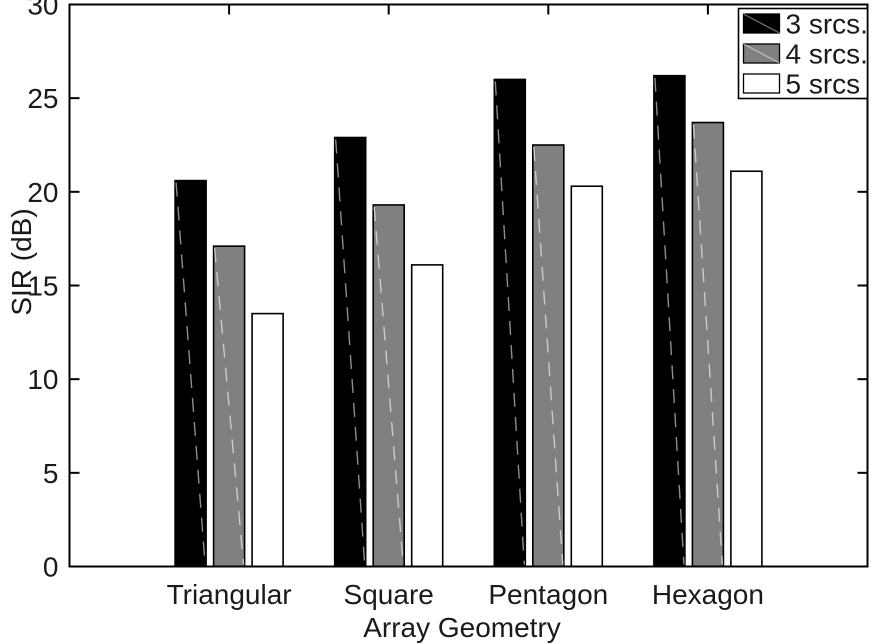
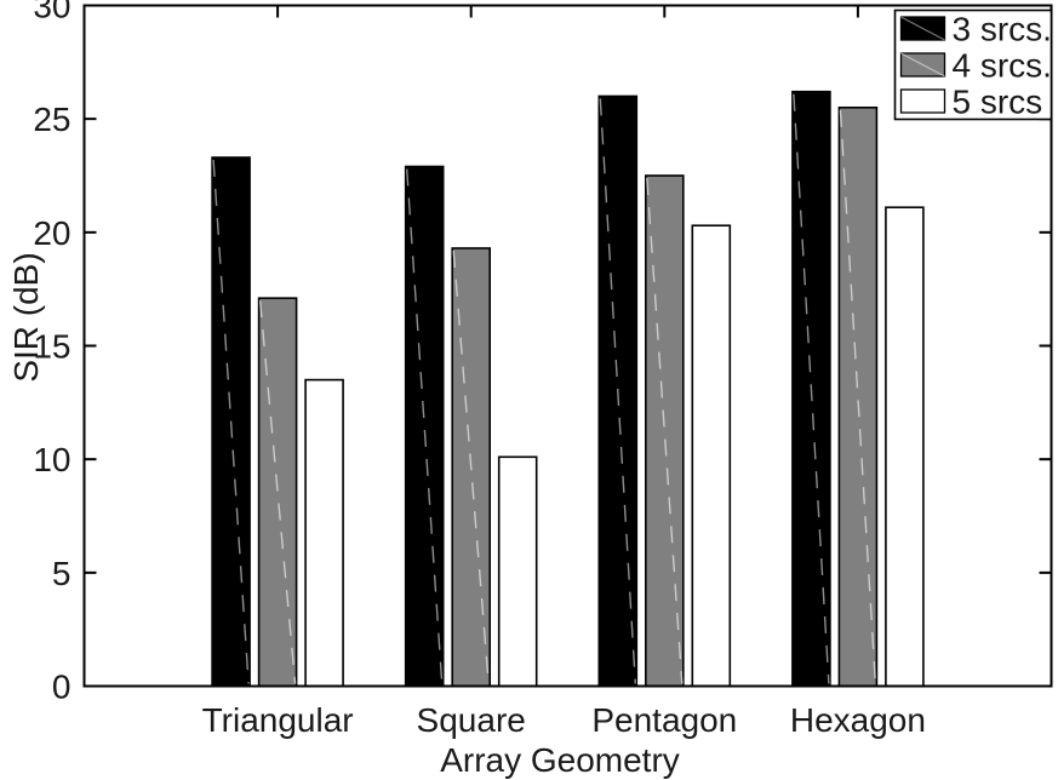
3 srcs./Triangular: 20.6 -> 23.3
5 srcs/Square: 16.1 -> 10.1
4 srcs./Hexagon: 23.7 -> 25.5
